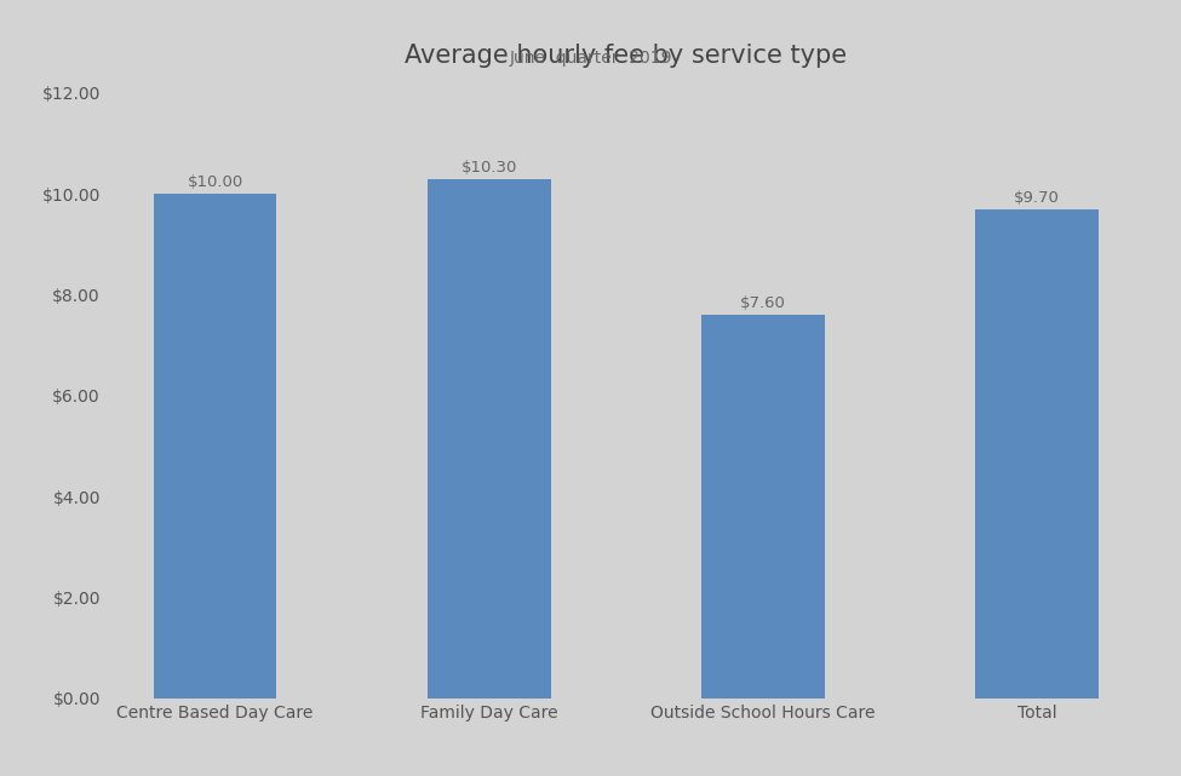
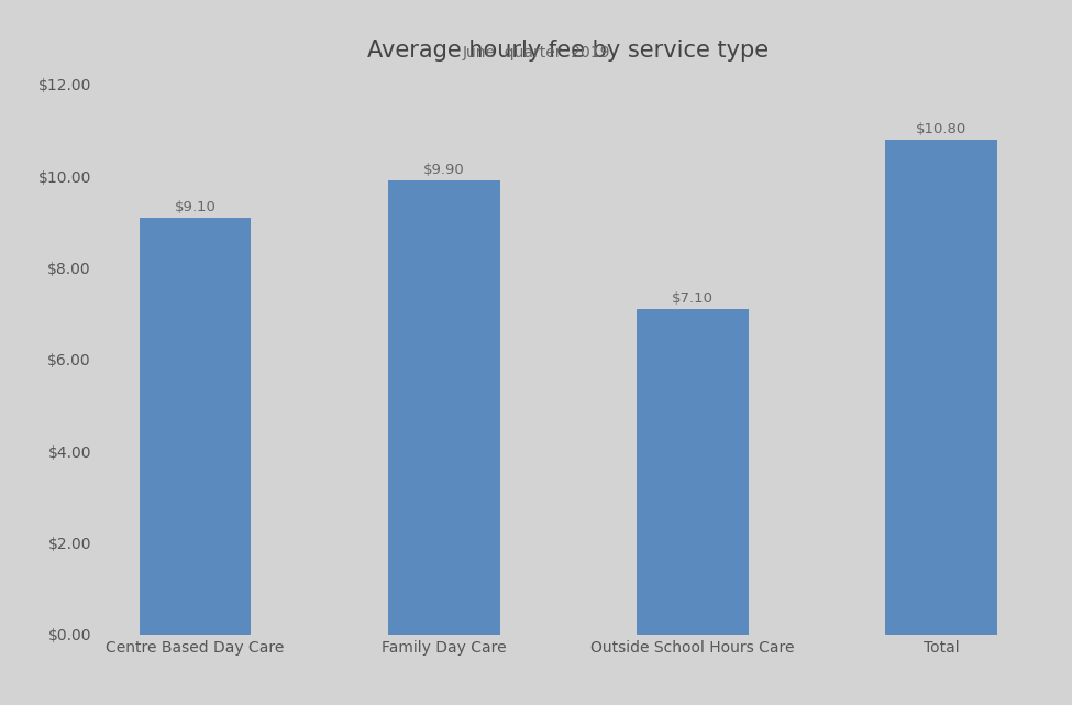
Centre Based Day Care: $10.00 -> $9.10
Family Day Care: $10.30 -> $9.90
Outside School Hours Care: $7.60 -> $7.10
Total: $9.70 -> $10.80
